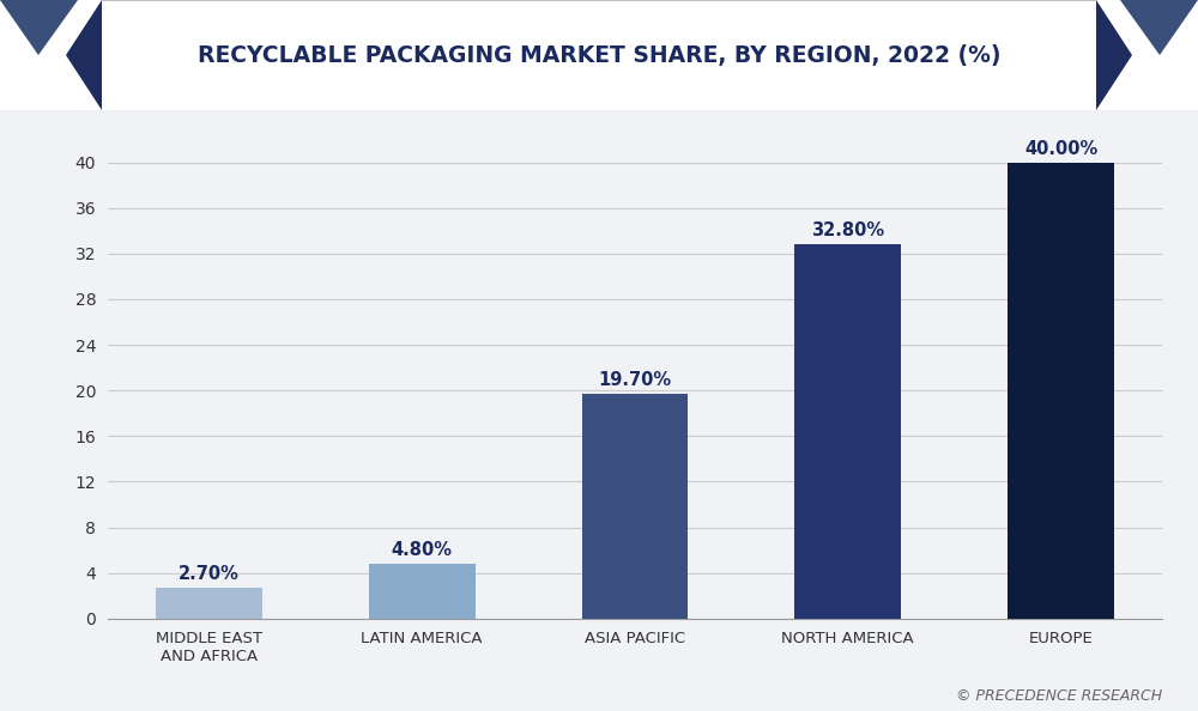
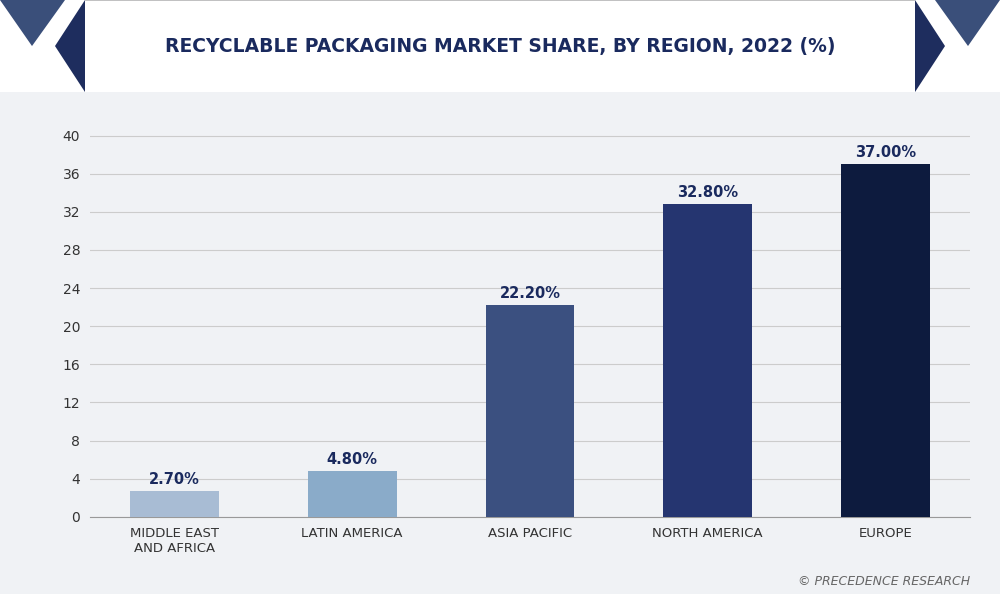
ASIA PACIFIC: 19.70% -> 22.20%
EUROPE: 40.00% -> 37.00%
